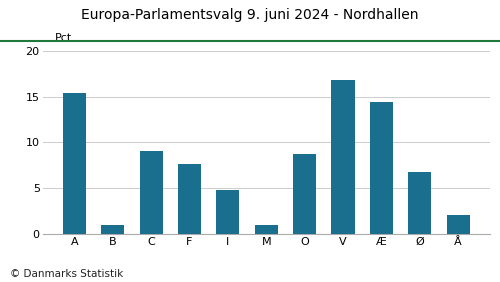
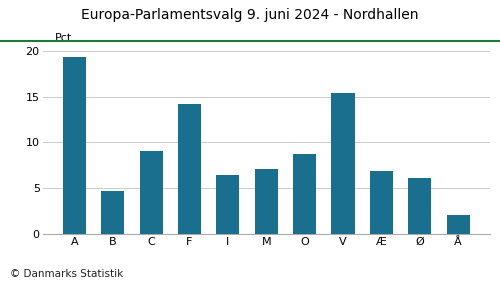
A: 15.4 -> 19.3
B: 1.0 -> 4.7
F: 7.6 -> 14.2
I: 4.8 -> 6.4
M: 1.0 -> 7.1
V: 16.8 -> 15.4
Æ: 14.4 -> 6.9
Ø: 6.8 -> 6.1
